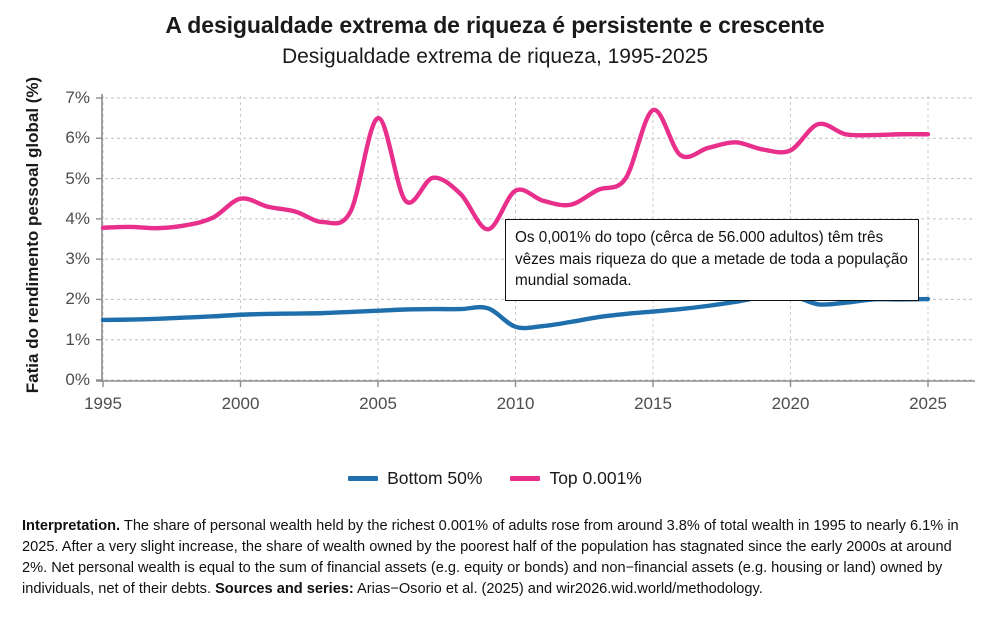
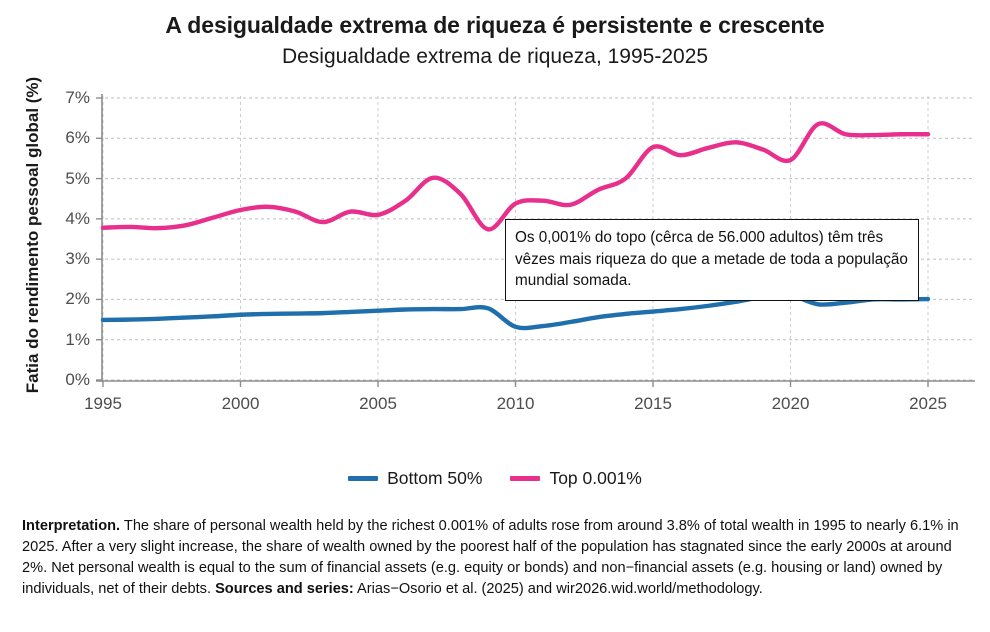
Top 0.001%/2000: 4.5% -> 4.2%
Top 0.001%/2005: 6.5% -> 4.1%
Top 0.001%/2010: 4.7% -> 4.4%
Top 0.001%/2015: 6.7% -> 5.8%
Top 0.001%/2020: 5.7% -> 5.5%
